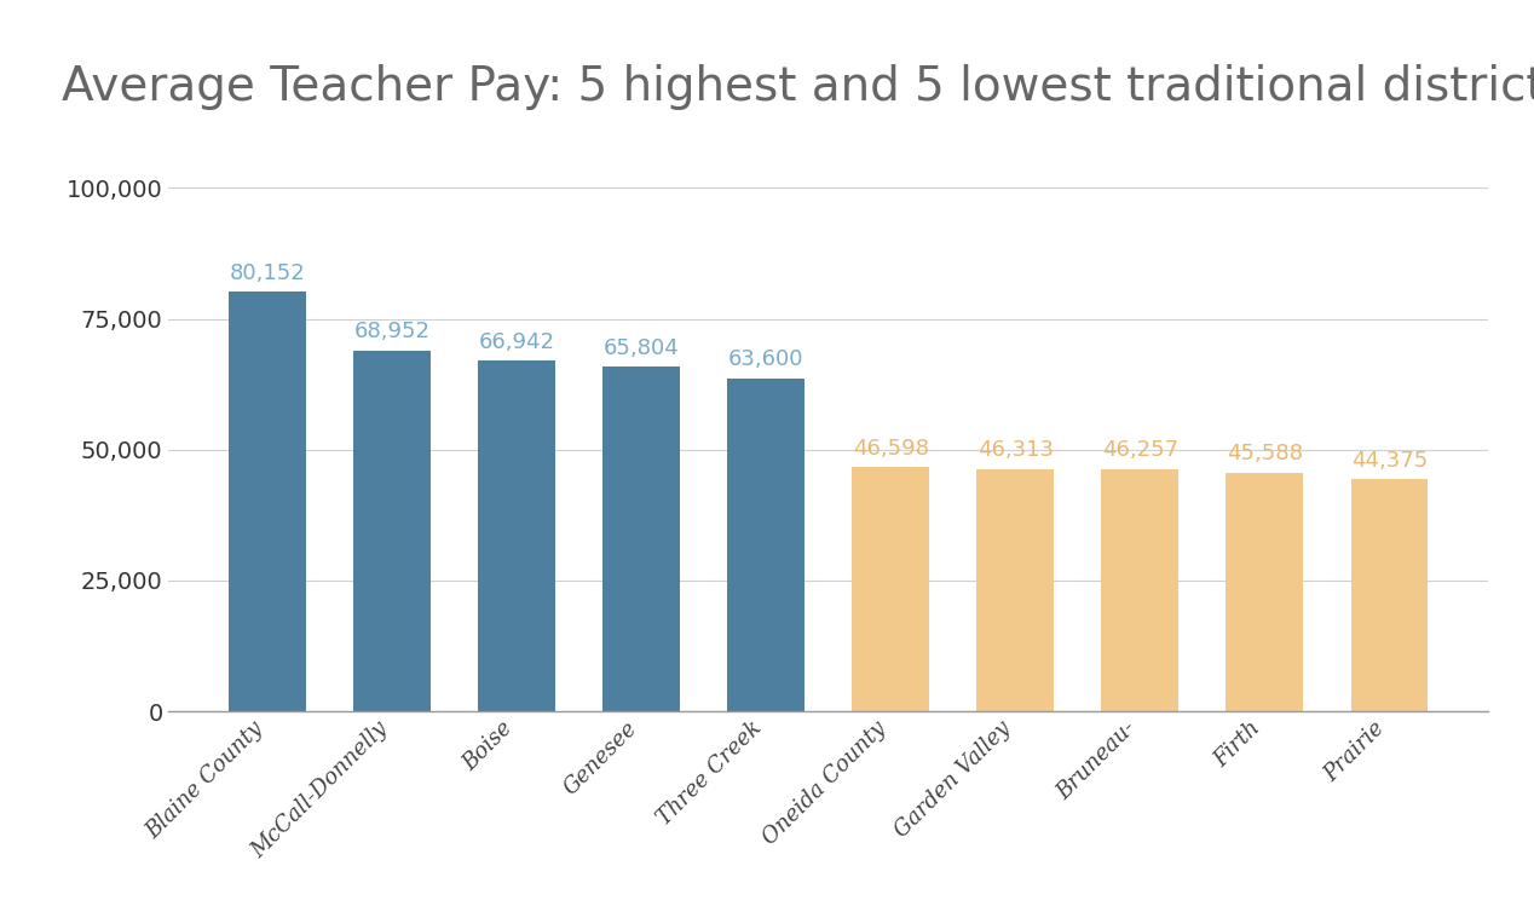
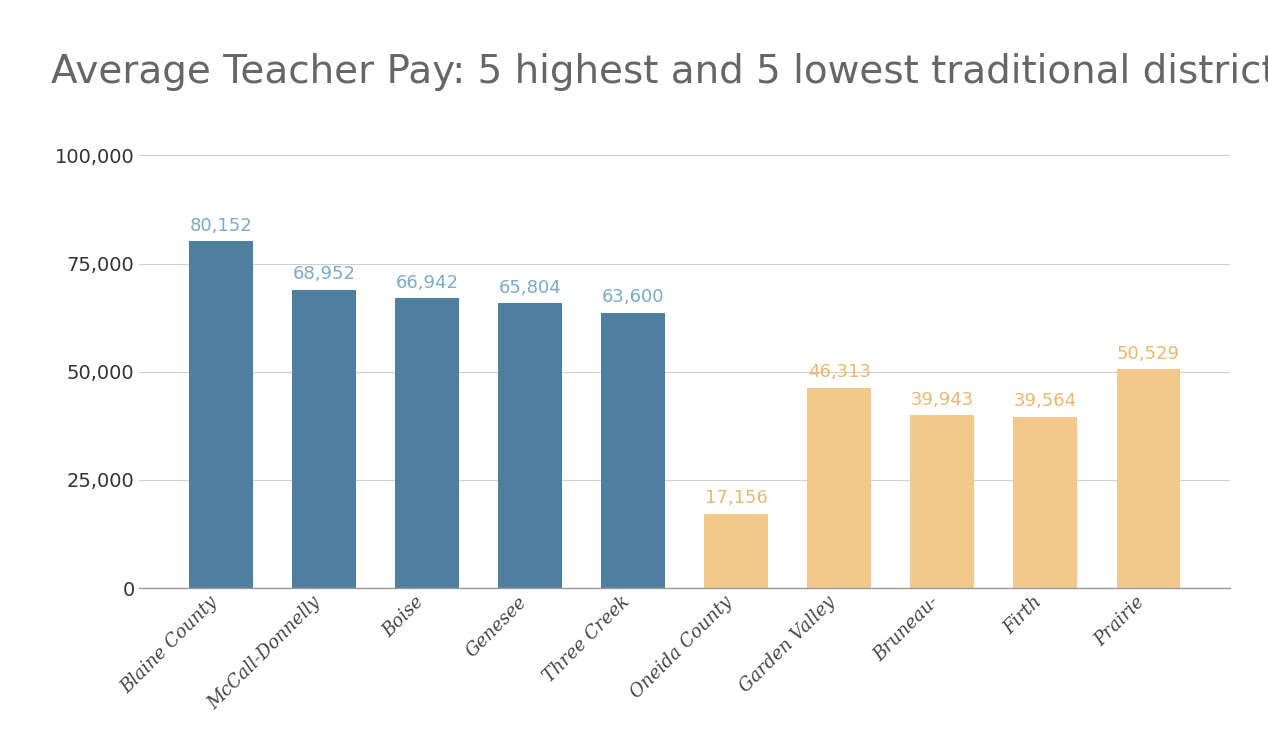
Oneida County: 46,598 -> 17,156
Bruneau-: 46,257 -> 39,943
Firth: 45,588 -> 39,564
Prairie: 44,375 -> 50,529
